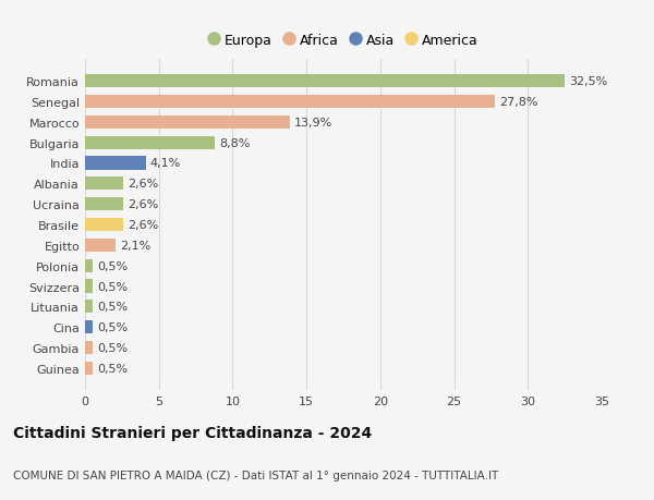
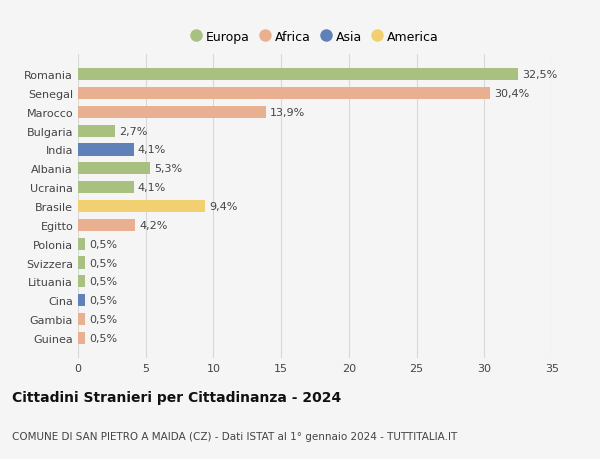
Senegal: 27,8% -> 30,4%
Bulgaria: 8,8% -> 2,7%
Albania: 2,6% -> 5,3%
Ucraina: 2,6% -> 4,1%
Brasile: 2,6% -> 9,4%
Egitto: 2,1% -> 4,2%
